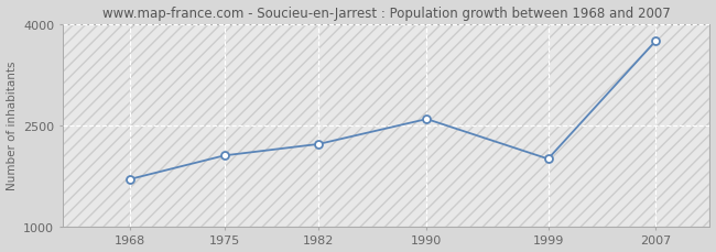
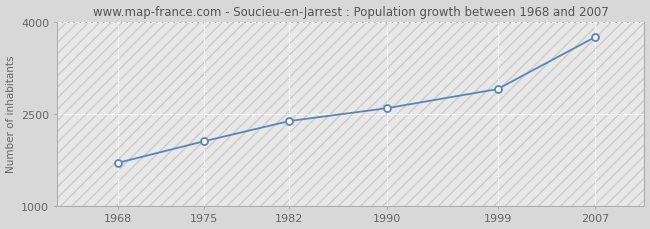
1982: 2220 -> 2380
1999: 2000 -> 2900
